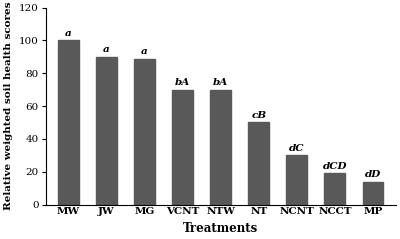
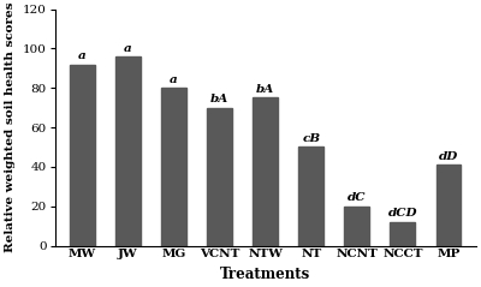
MW: 100 -> 92
JW: 90 -> 96
MG: 89 -> 80
NTW: 70 -> 75
NCNT: 30 -> 20
NCCT: 19 -> 12
MP: 14 -> 41
